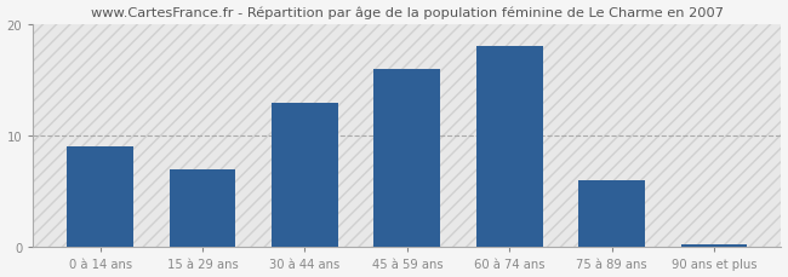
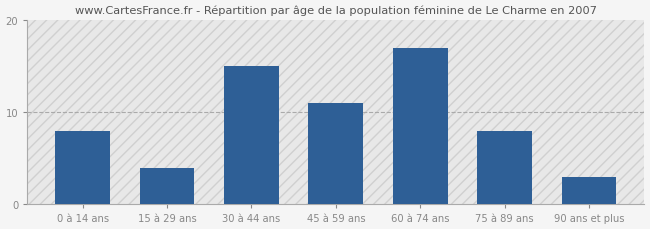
0 à 14 ans: 9.0 -> 8.0
15 à 29 ans: 7.0 -> 4.0
30 à 44 ans: 13.0 -> 15.0
45 à 59 ans: 16.0 -> 11.0
60 à 74 ans: 18.0 -> 17.0
75 à 89 ans: 6.0 -> 8.0
90 ans et plus: 0.3 -> 3.0
